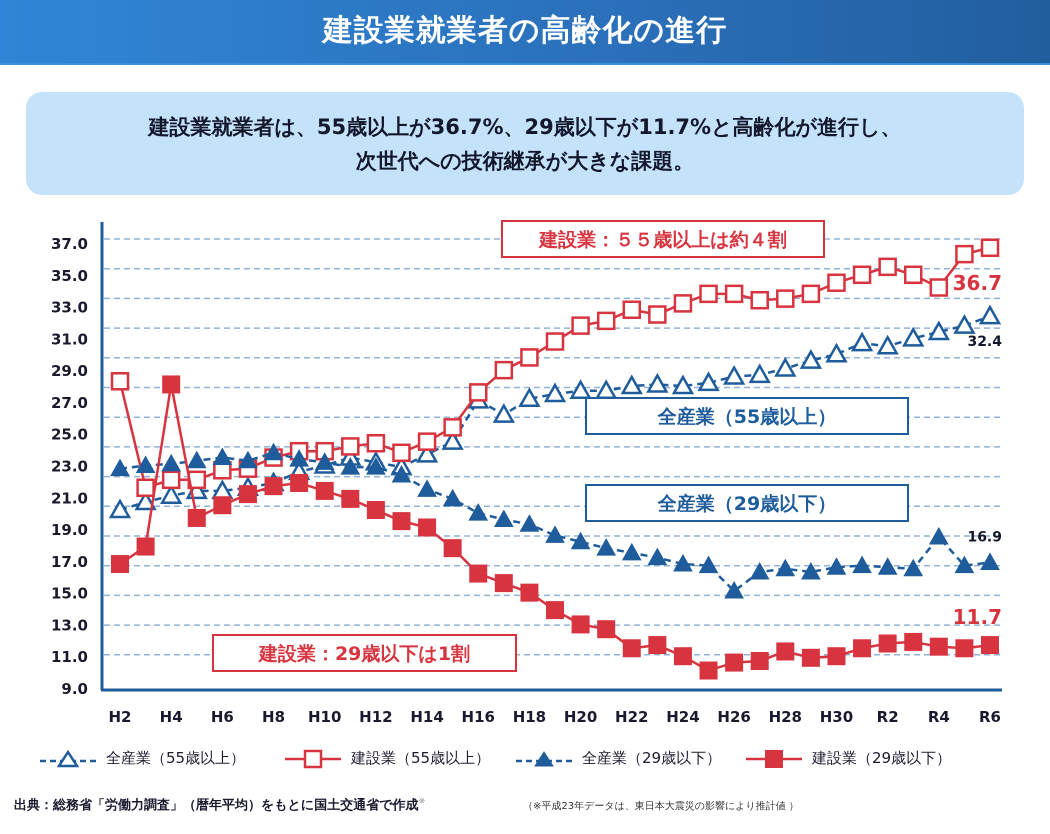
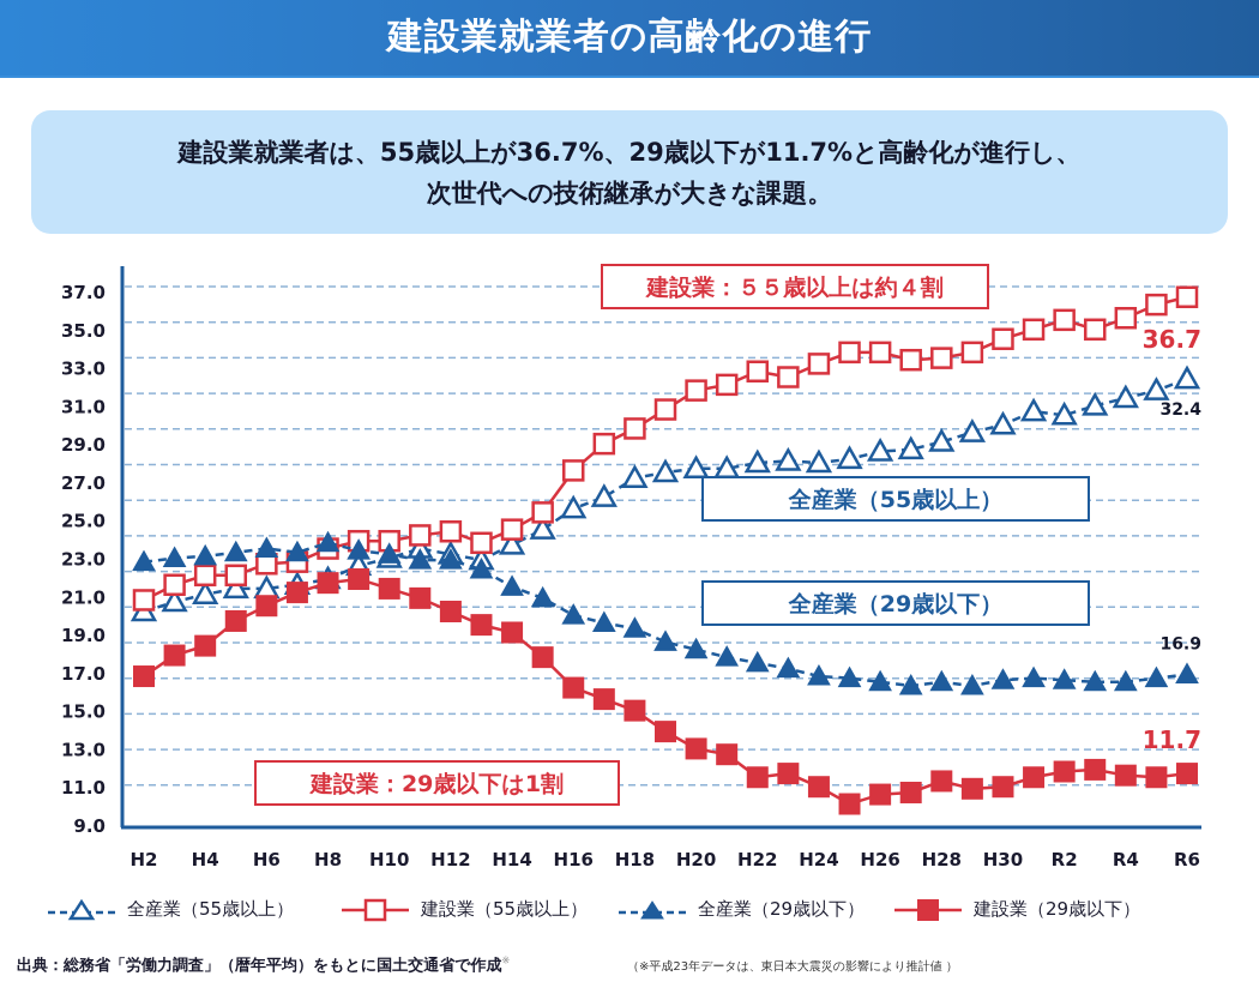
建設業（55歳以上）/H2: 28.3 -> 20.8
建設業（29歳以下）/H4: 28.1 -> 18.4
全産業（55歳以上）/H16: 27.1 -> 25.6
全産業（29歳以下）/H26: 15.1 -> 16.5
建設業（55歳以上）/R4: 34.2 -> 35.6
全産業（29歳以下）/R4: 18.5 -> 16.5
